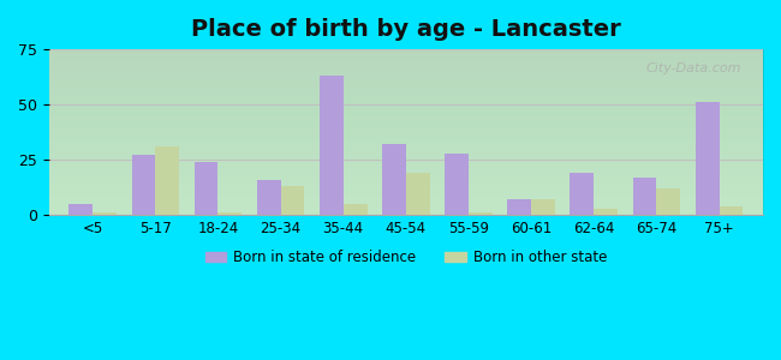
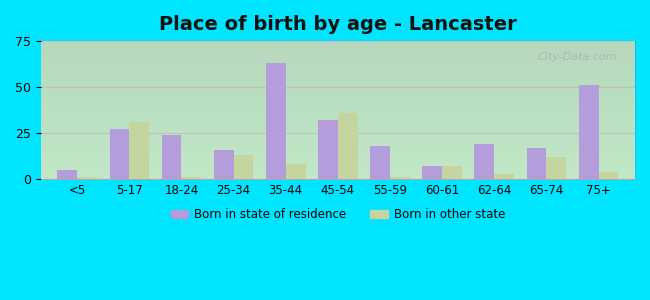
Born in other state/35-44: 5 -> 8
Born in other state/45-54: 19 -> 36
Born in state of residence/55-59: 28 -> 18
